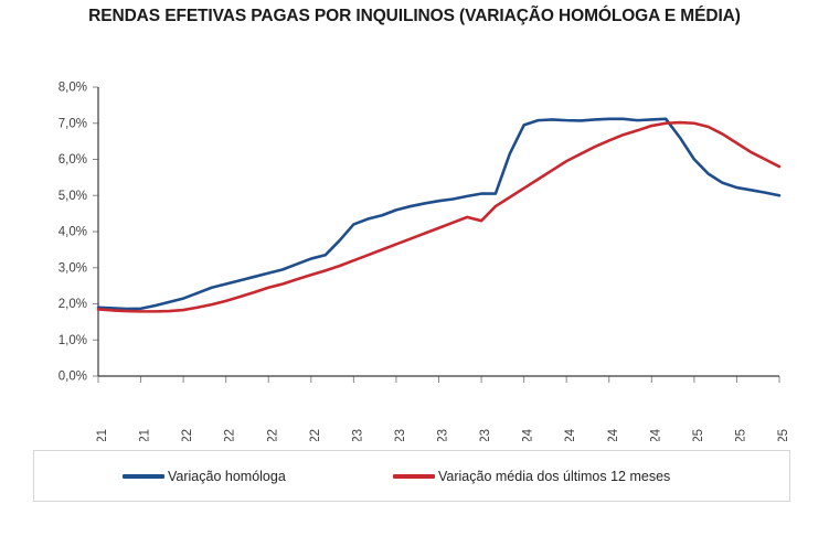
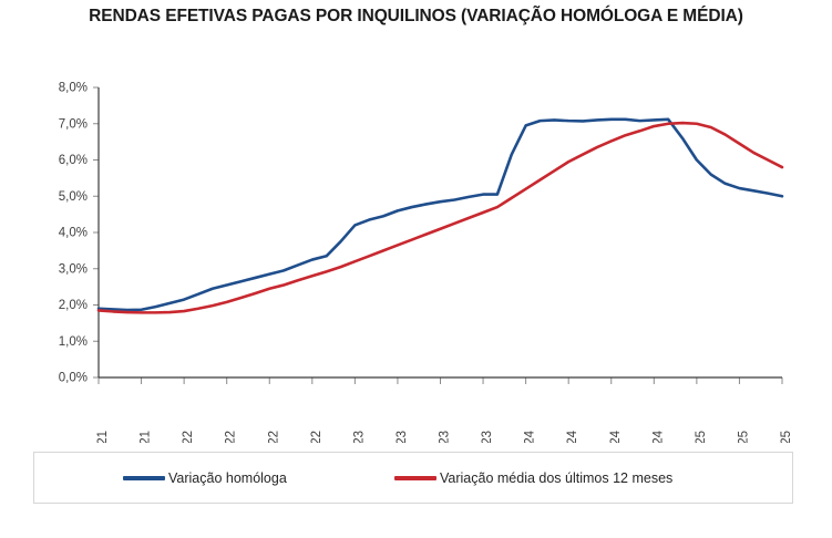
Variação média dos últimos 12 meses/nov-23: 4,3% -> 4,5%
